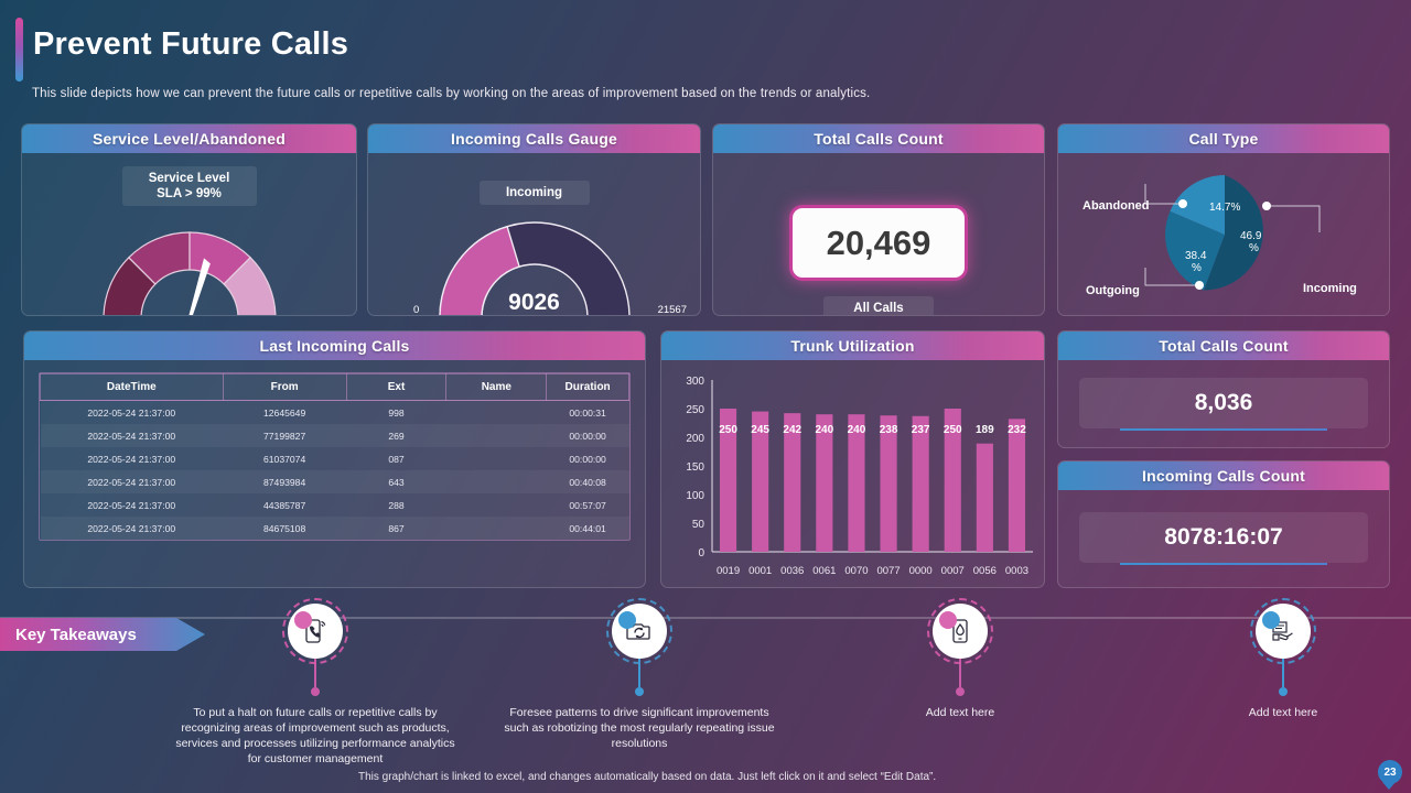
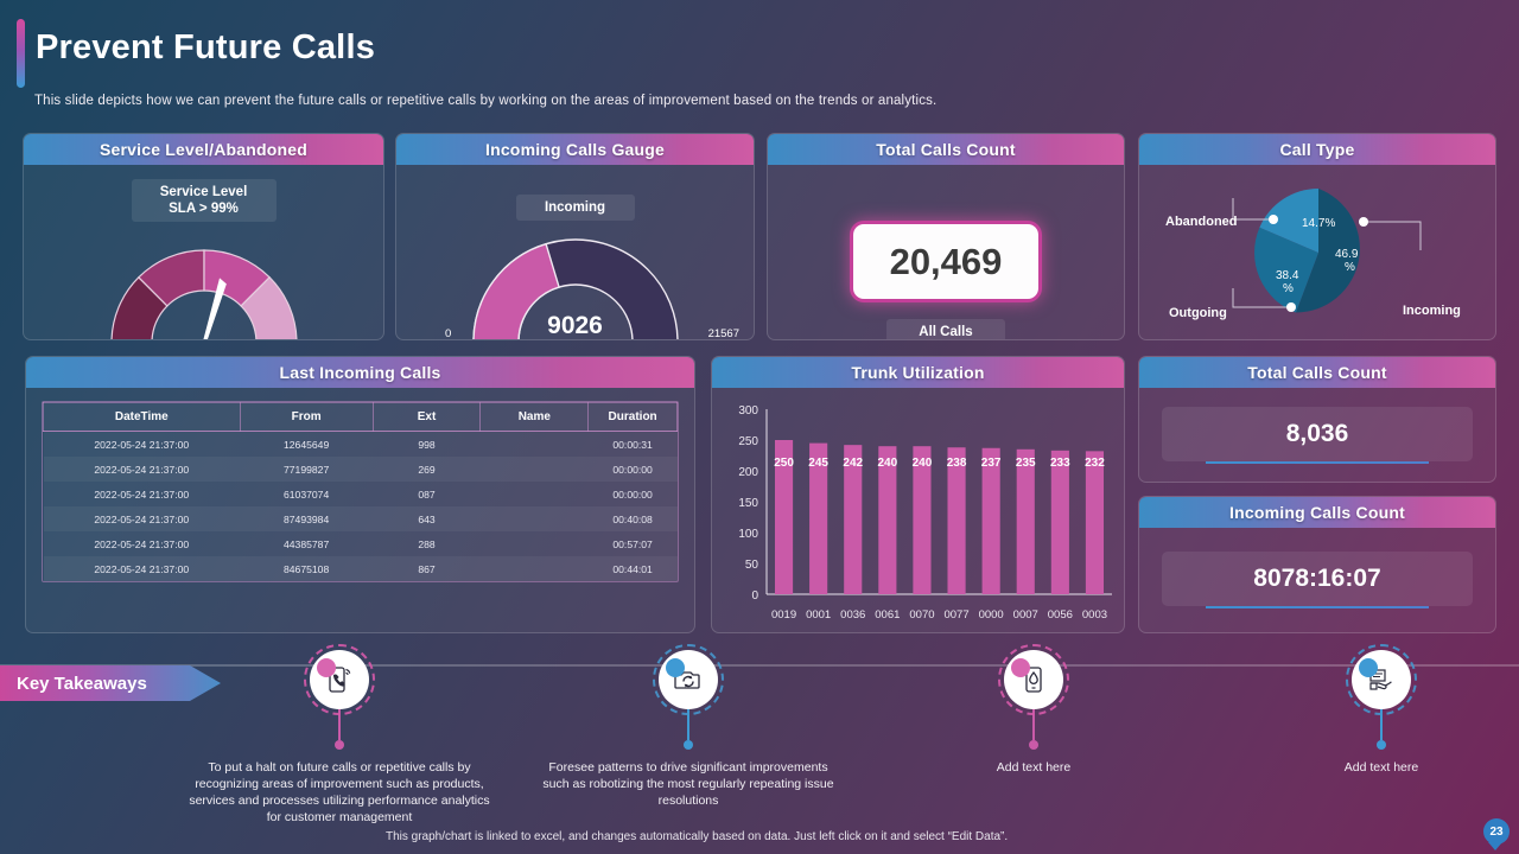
Trunk Utilization/0007: 250 -> 235
Trunk Utilization/0056: 189 -> 233
